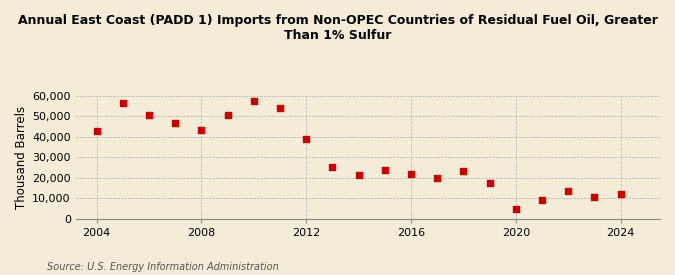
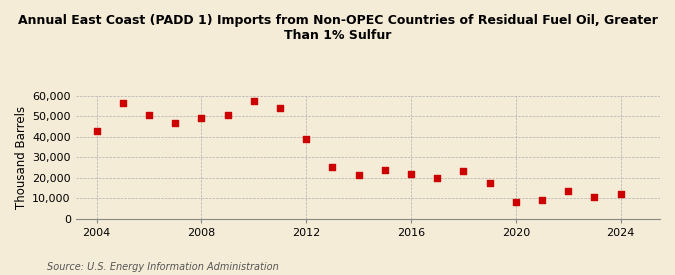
2008: 43,500 -> 49,500
2020: 5,000 -> 8,500
